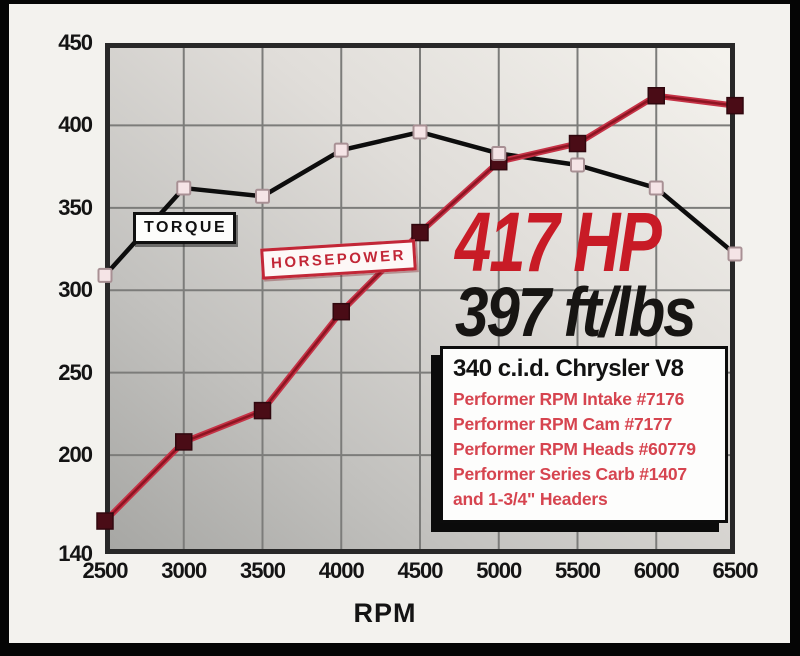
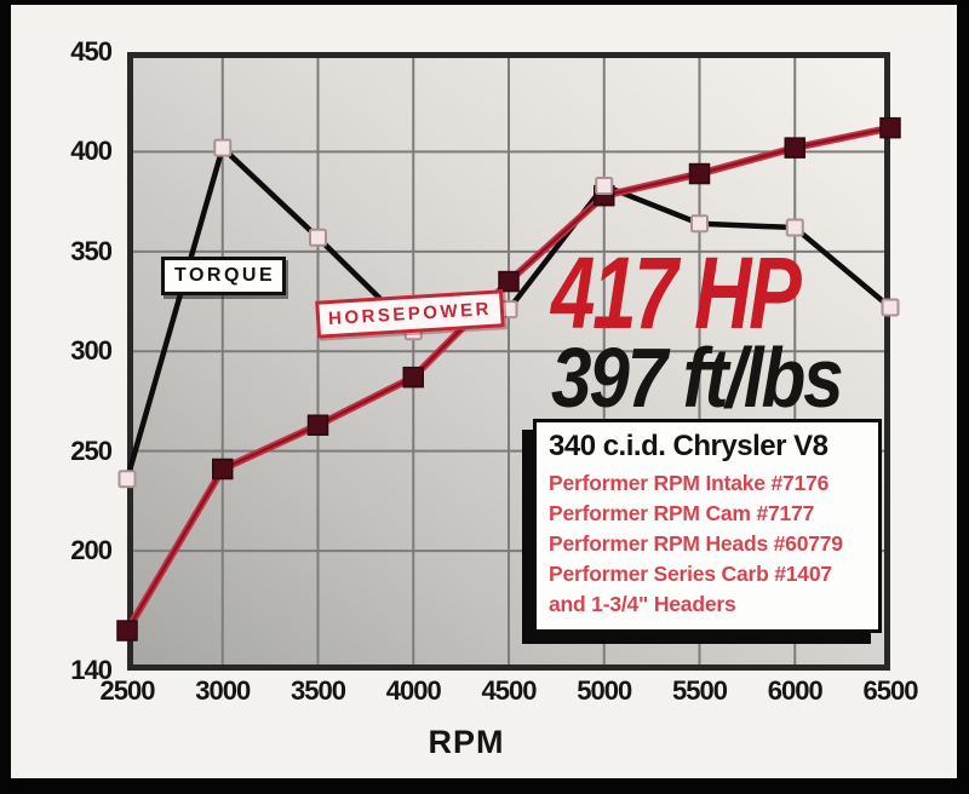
TORQUE/2500: 309 -> 236
TORQUE/3000: 362 -> 402
HORSEPOWER/3000: 208 -> 241
HORSEPOWER/3500: 227 -> 263
TORQUE/4000: 385 -> 310
TORQUE/4500: 396 -> 321
TORQUE/5500: 376 -> 364
HORSEPOWER/6000: 418 -> 402
